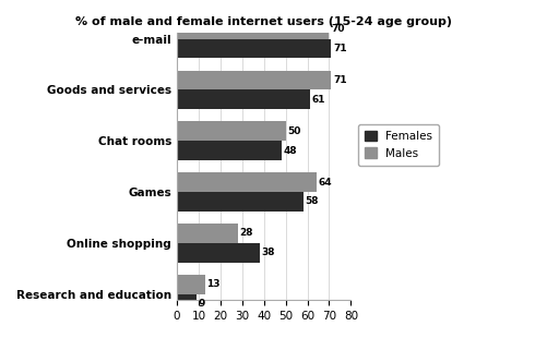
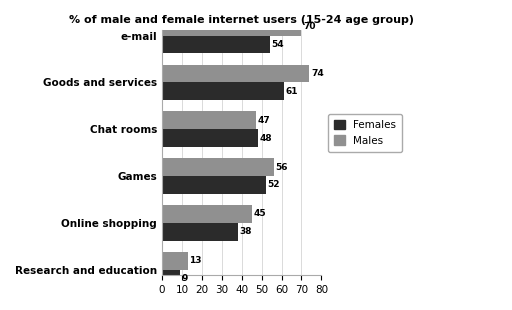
Females/e-mail: 71 -> 54
Males/Goods and services: 71 -> 74
Males/Chat rooms: 50 -> 47
Males/Games: 64 -> 56
Females/Games: 58 -> 52
Males/Online shopping: 28 -> 45
